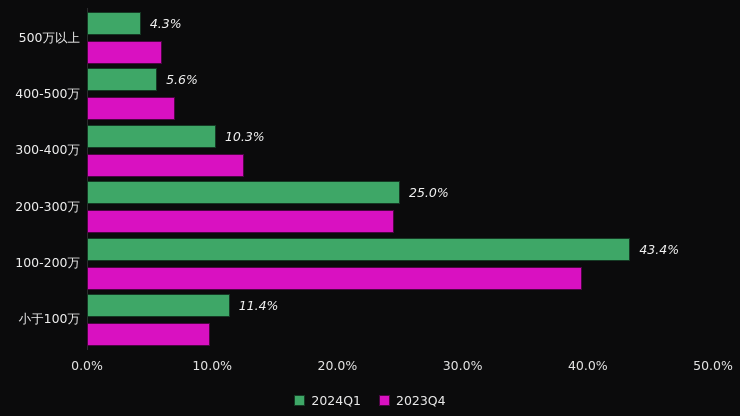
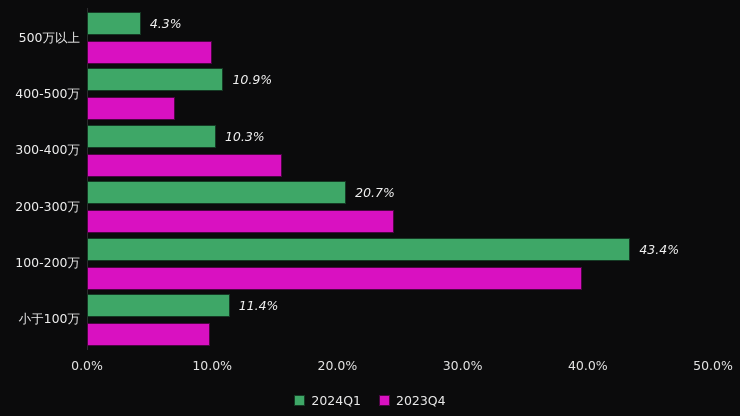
2023Q4/500万以上: 6.0% -> 10.0%
2024Q1/400-500万: 5.6% -> 10.9%
2023Q4/300-400万: 12.5% -> 15.6%
2024Q1/200-300万: 25.0% -> 20.7%
